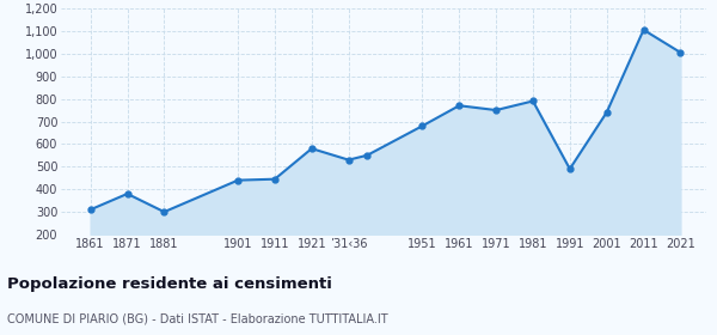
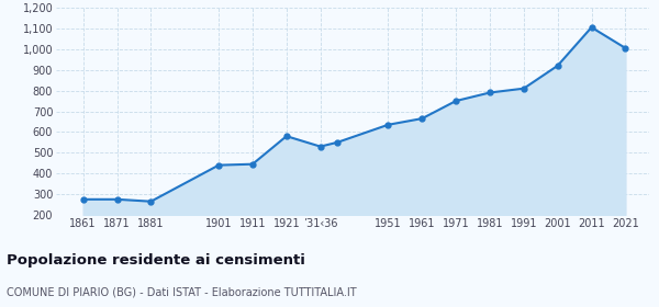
1861: 310 -> 280
1871: 380 -> 280
1881: 300 -> 260
1951: 680 -> 640
1961: 770 -> 660
1991: 490 -> 810
2001: 740 -> 920
